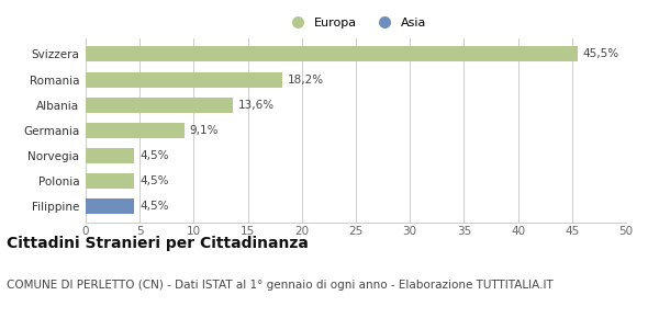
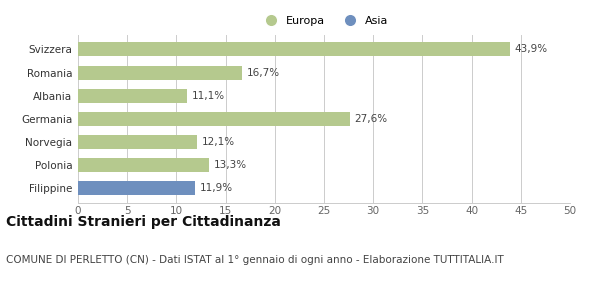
Svizzera: 45,5% -> 43,9%
Romania: 18,2% -> 16,7%
Albania: 13,6% -> 11,1%
Germania: 9,1% -> 27,6%
Norvegia: 4,5% -> 12,1%
Polonia: 4,5% -> 13,3%
Filippine: 4,5% -> 11,9%
